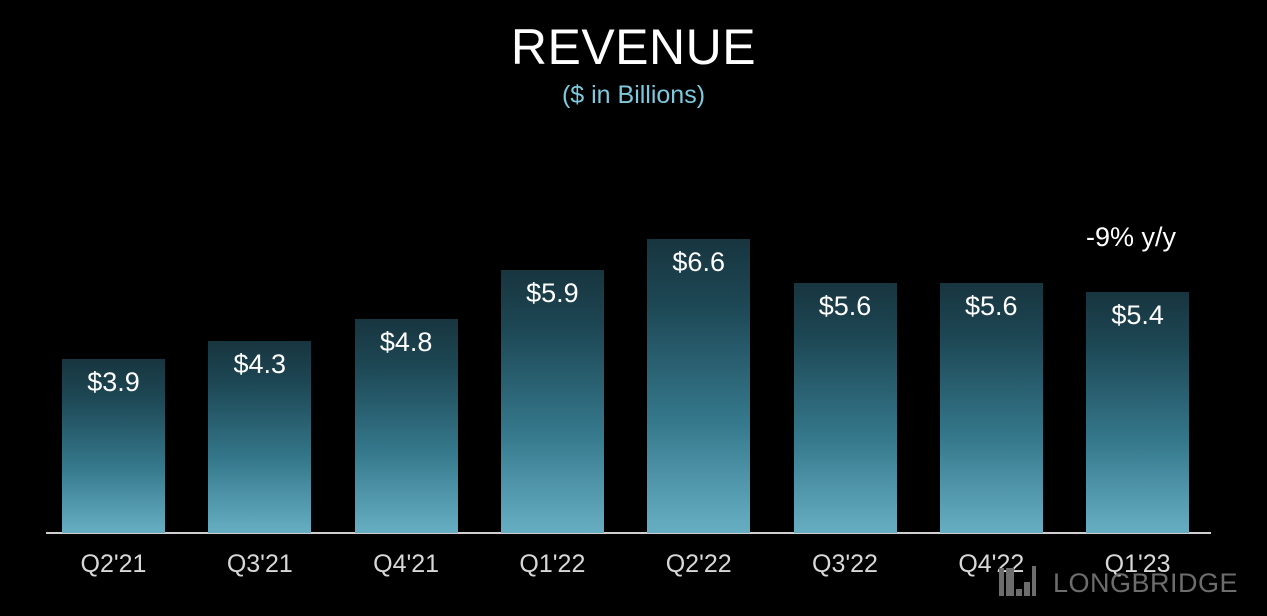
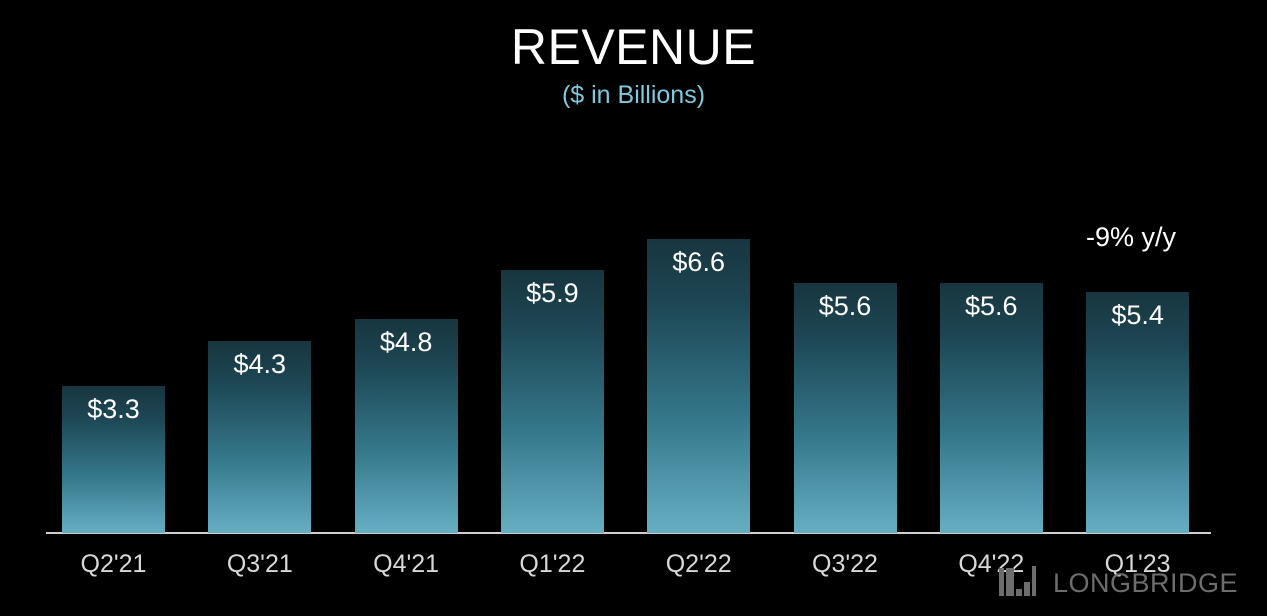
Q2'21: $3.9 -> $3.3
